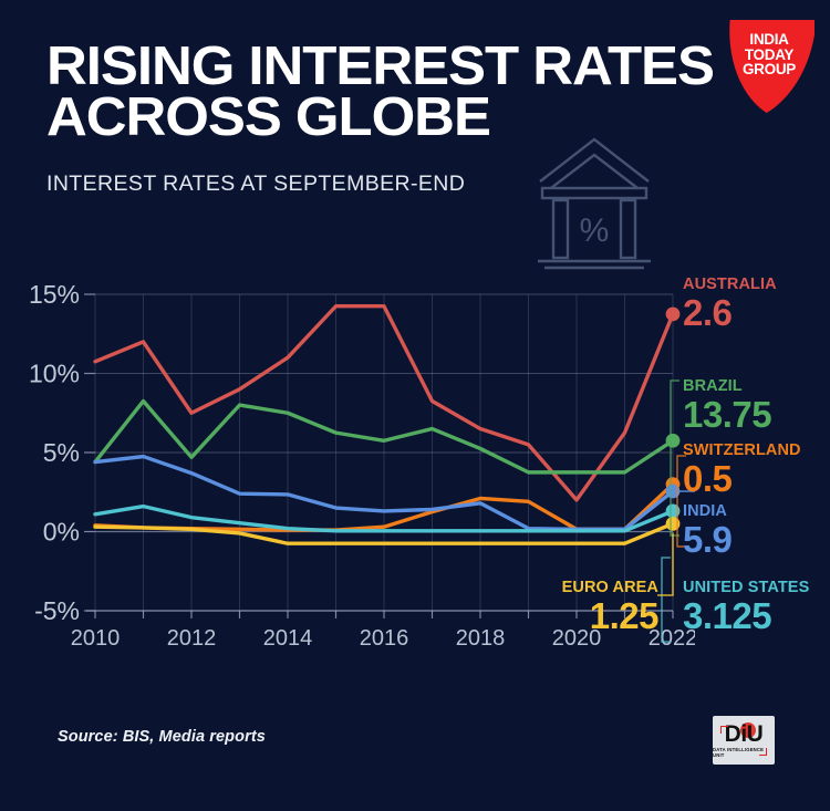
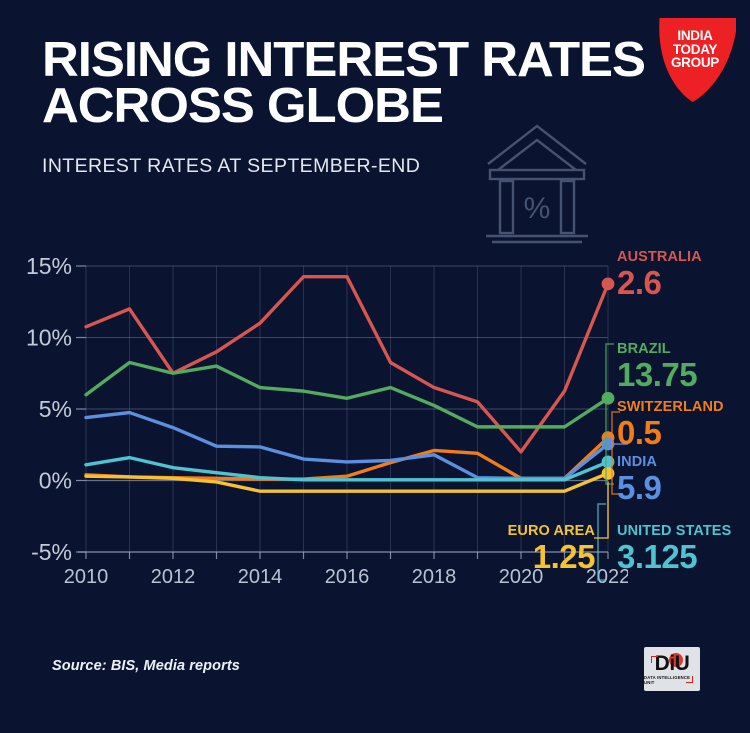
BRAZIL/2010: 4.4% -> 6.0%
BRAZIL/2012: 4.7% -> 7.5%
BRAZIL/2014: 7.5% -> 6.5%
